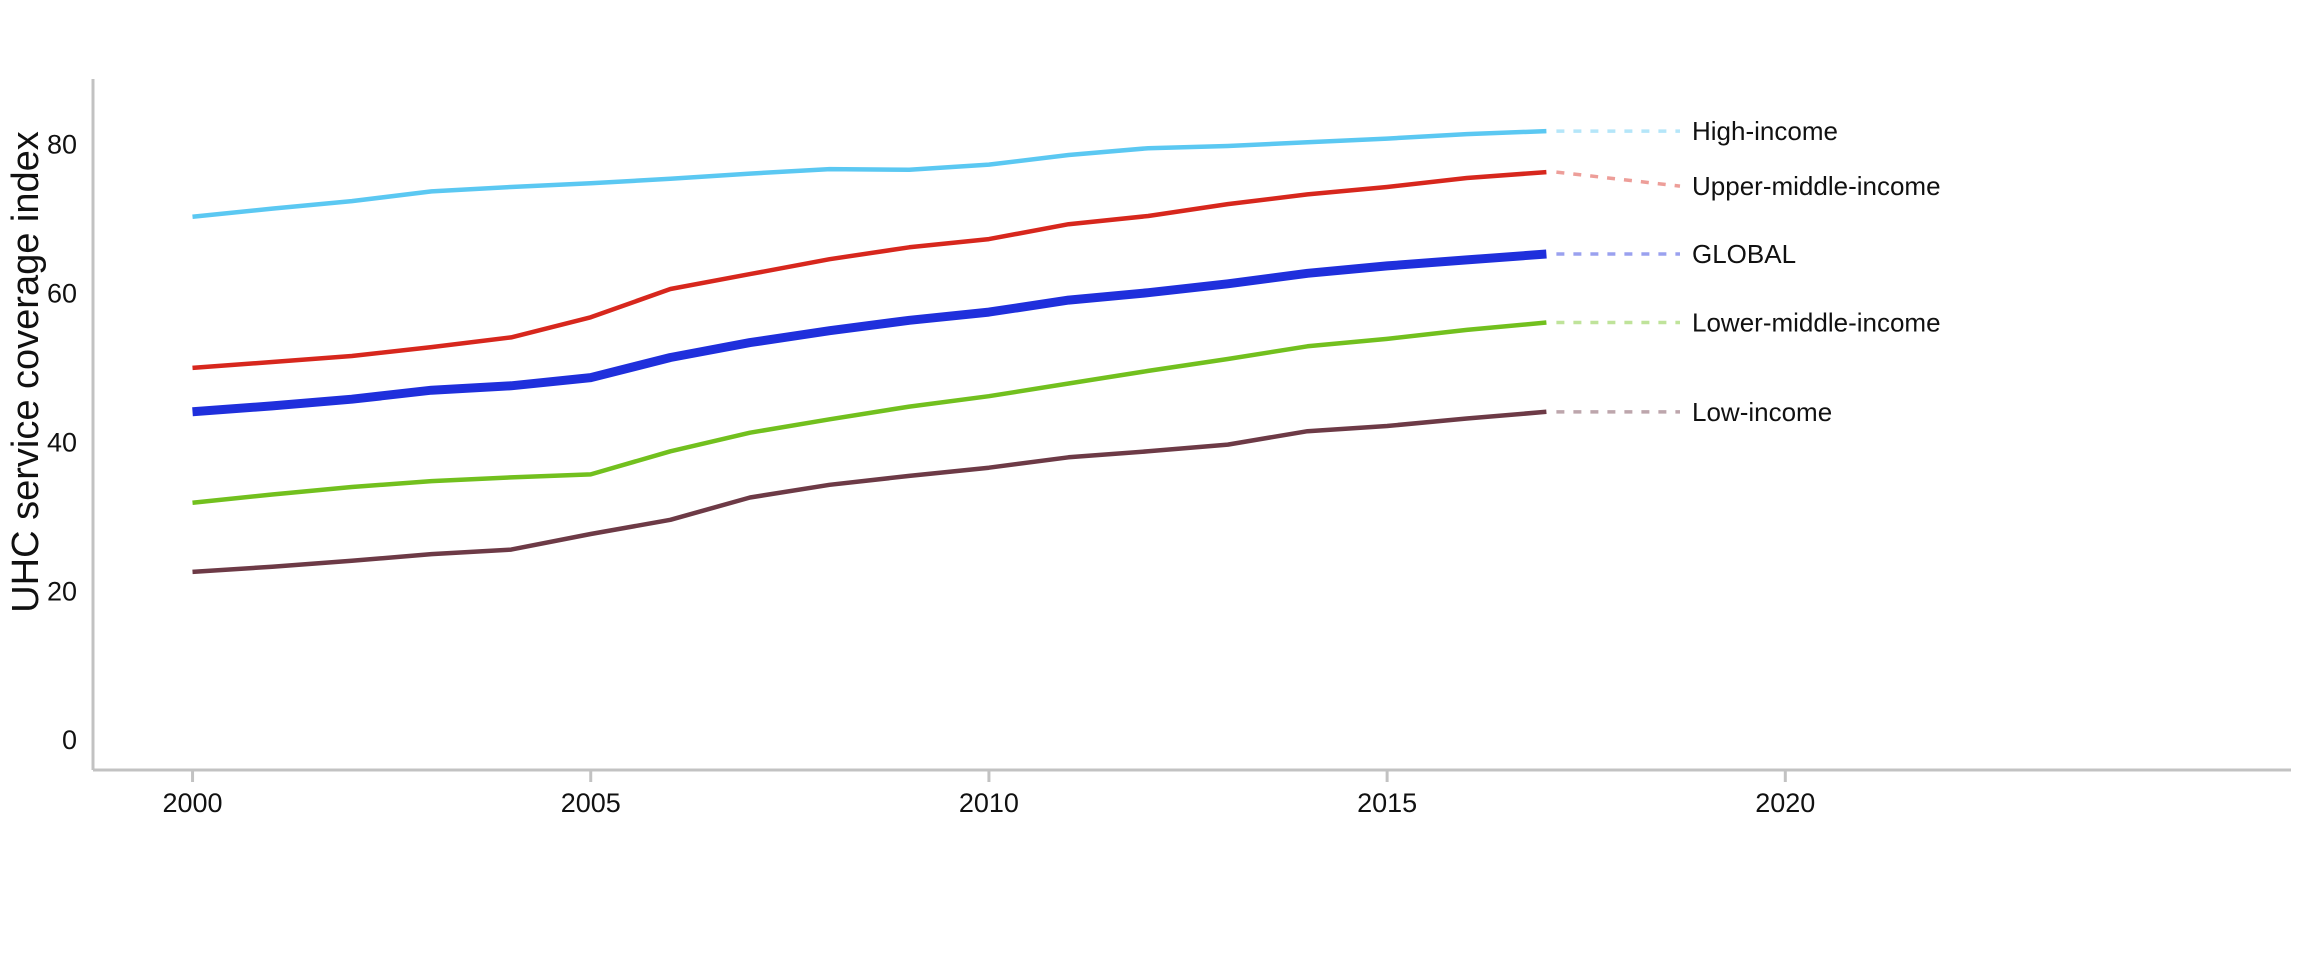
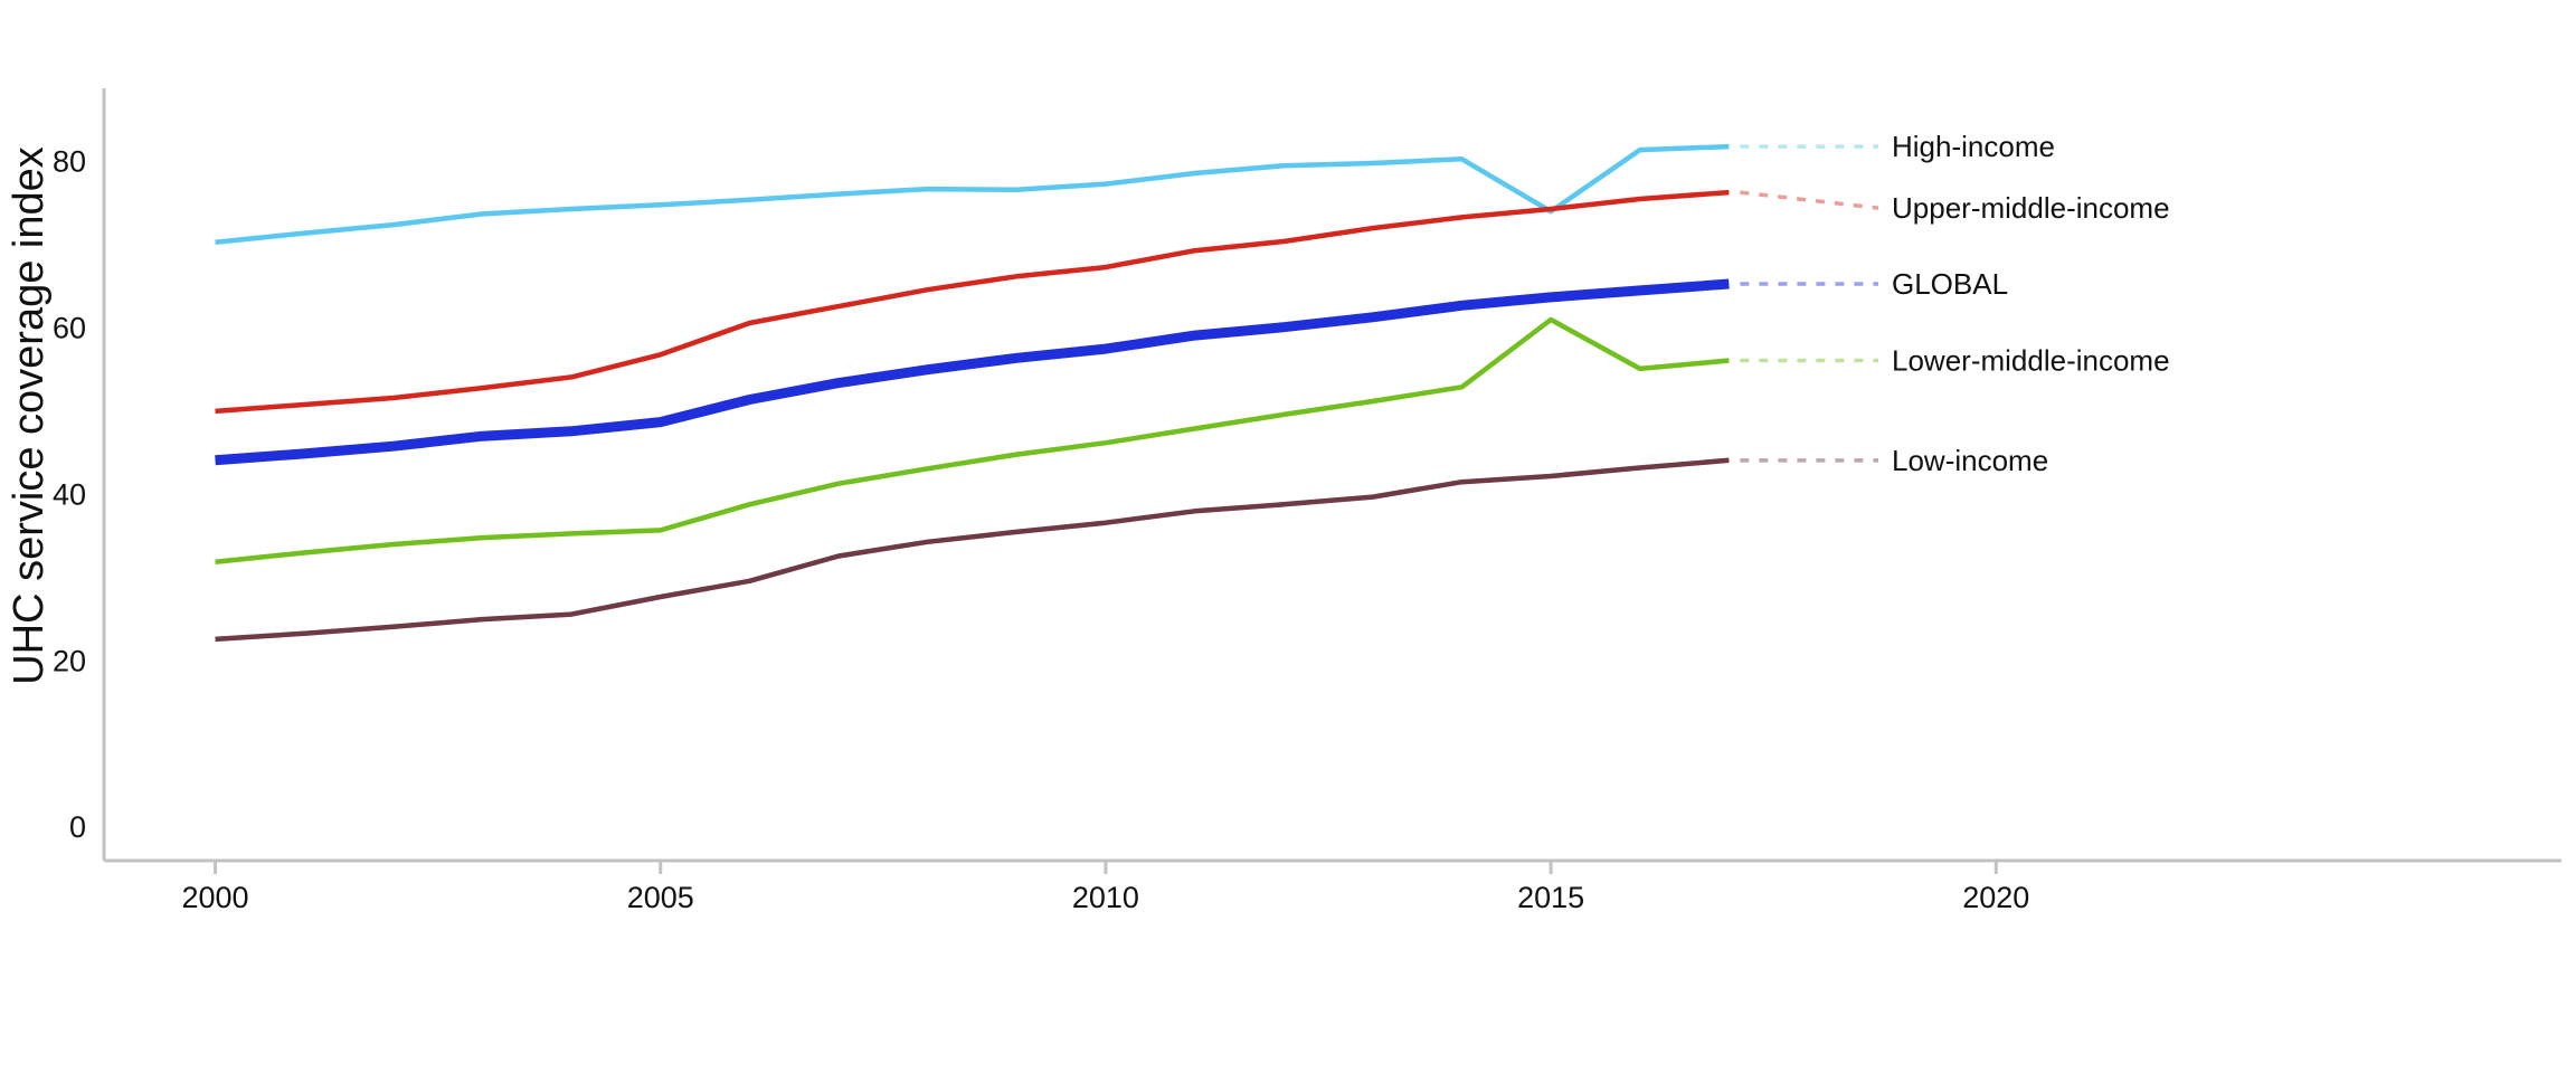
High-income/2015: 81 -> 74
Lower-middle-income/2015: 54 -> 61
